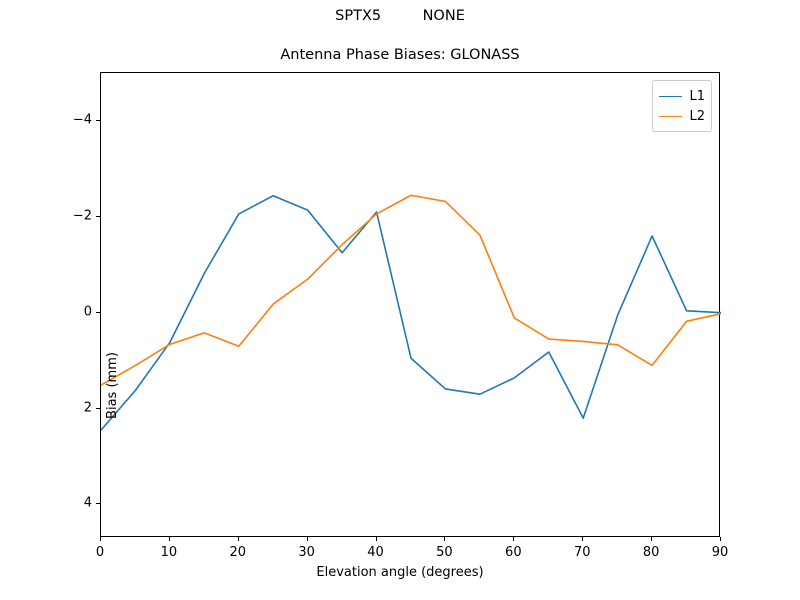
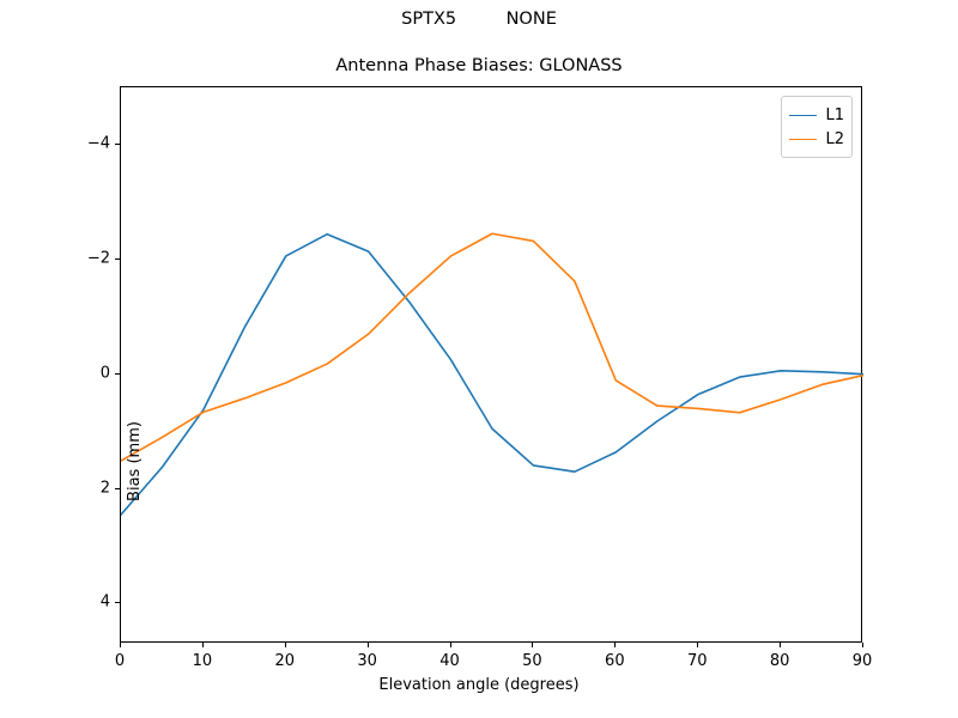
L2/20: -0.7 -> -0.1
L1/40: 2.1 -> 0.2
L1/70: -2.2 -> -0.3
L1/80: 1.6 -> 0.1
L2/80: -1.1 -> -0.4
